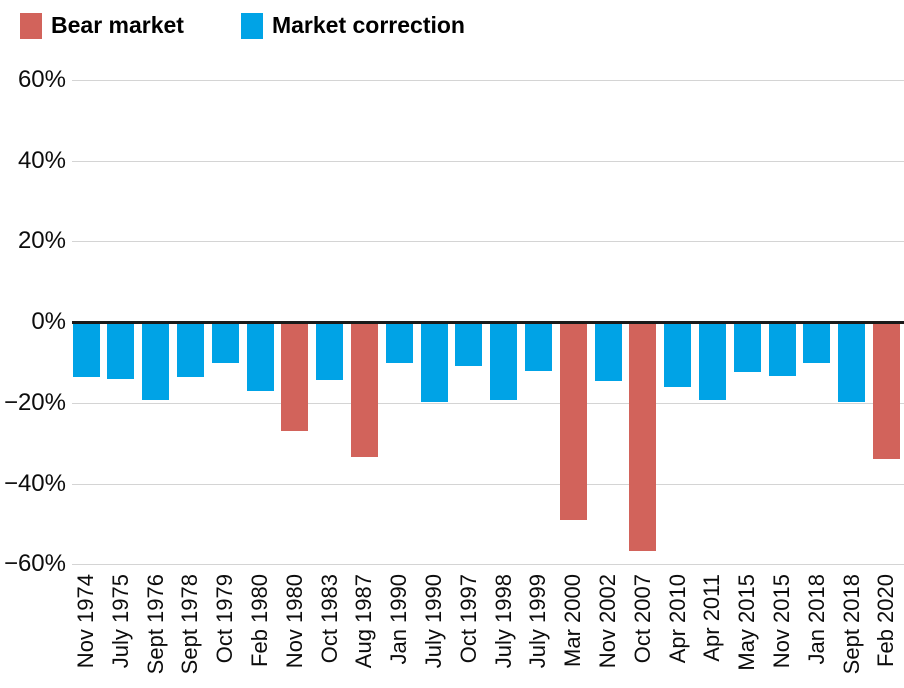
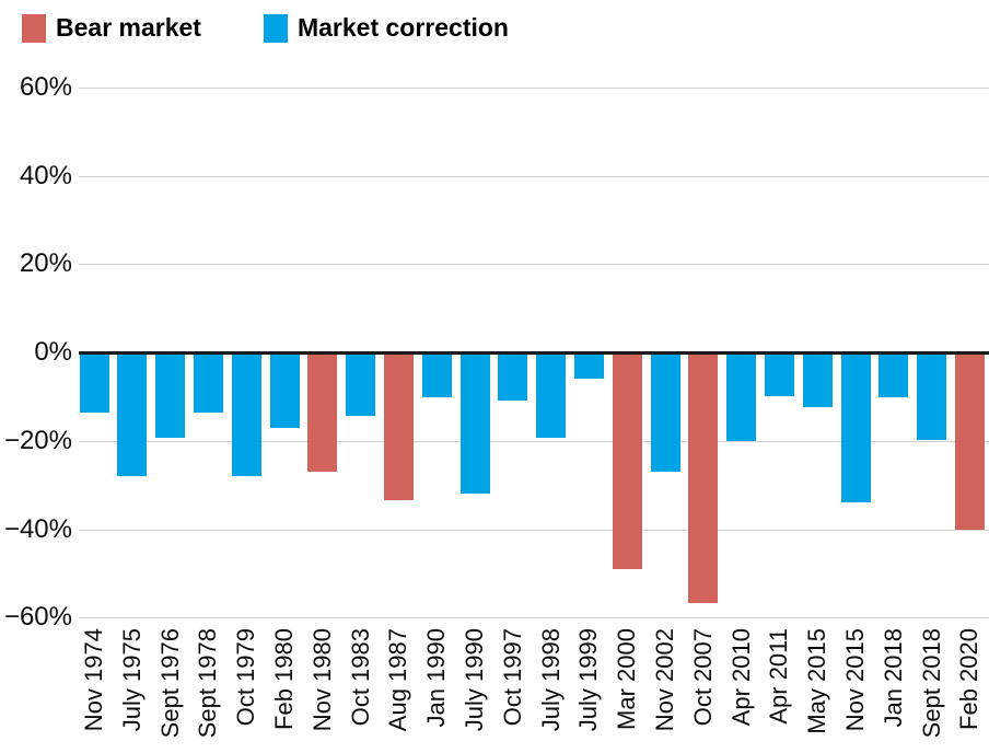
July 1975: -14% -> -28%
Oct 1979: -10% -> -28%
July 1990: -20% -> -32%
July 1999: -12% -> -6%
Nov 2002: -15% -> -27%
Apr 2010: -16% -> -20%
Apr 2011: -19% -> -10%
Nov 2015: -13% -> -34%
Feb 2020: -34% -> -40%
